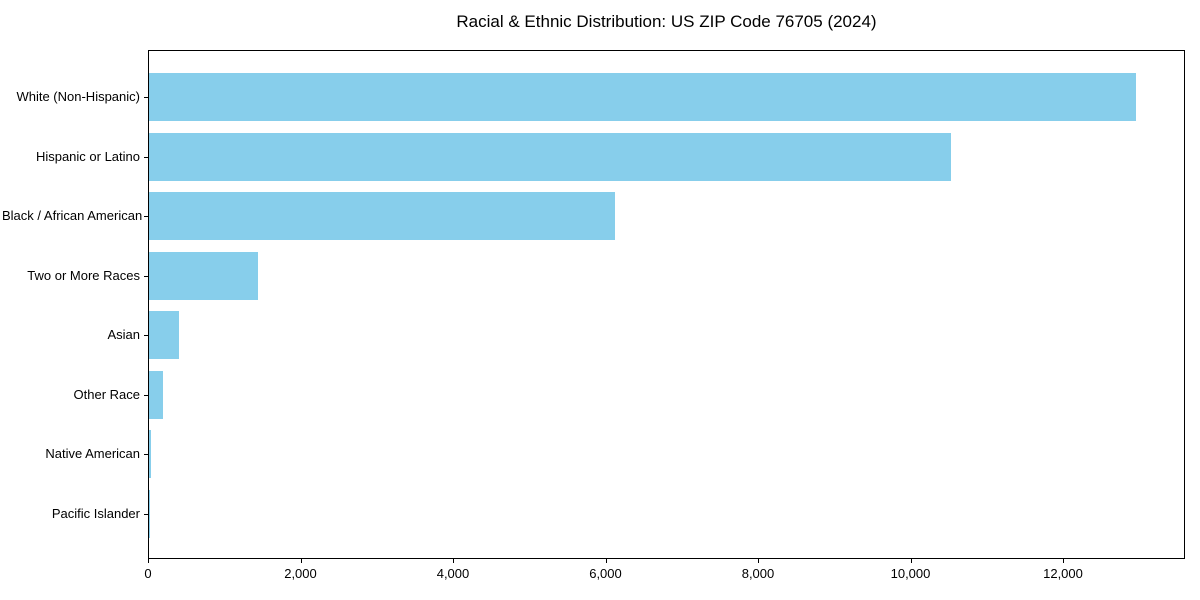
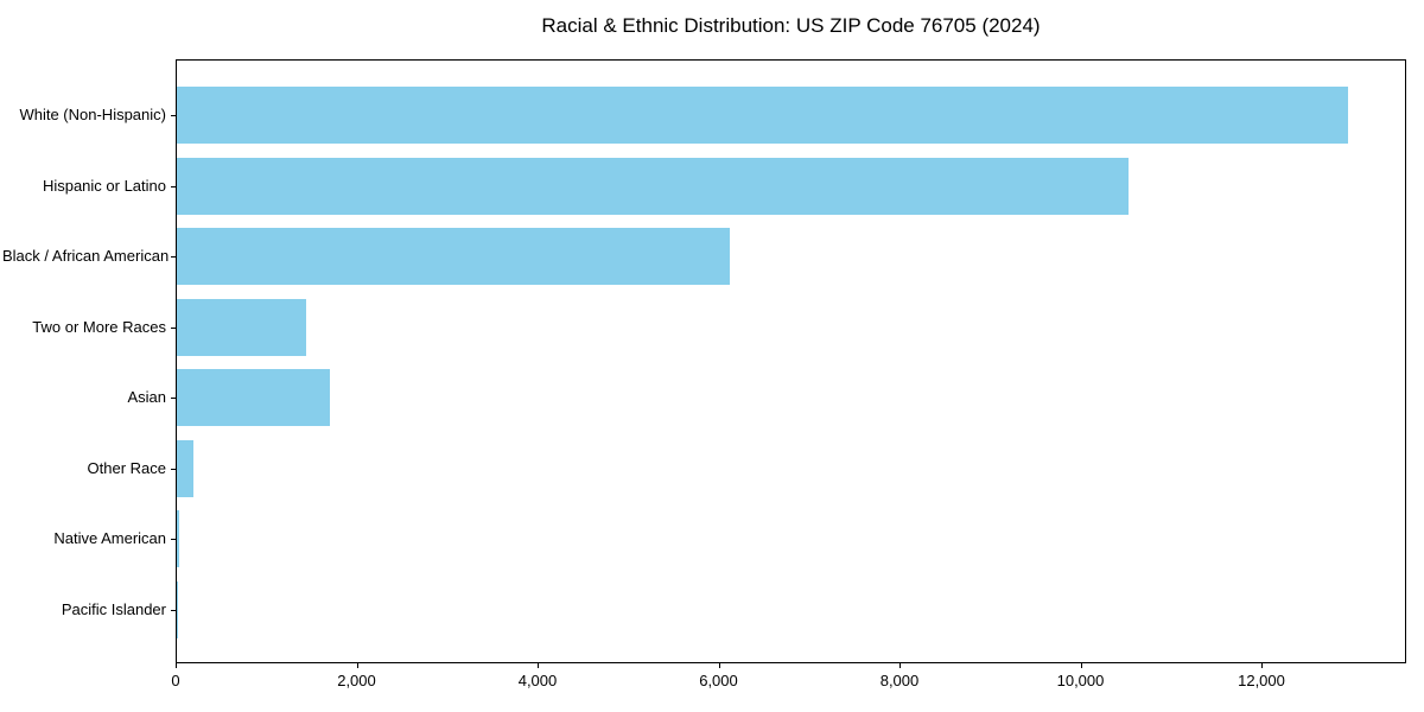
Asian: 400 -> 1700
